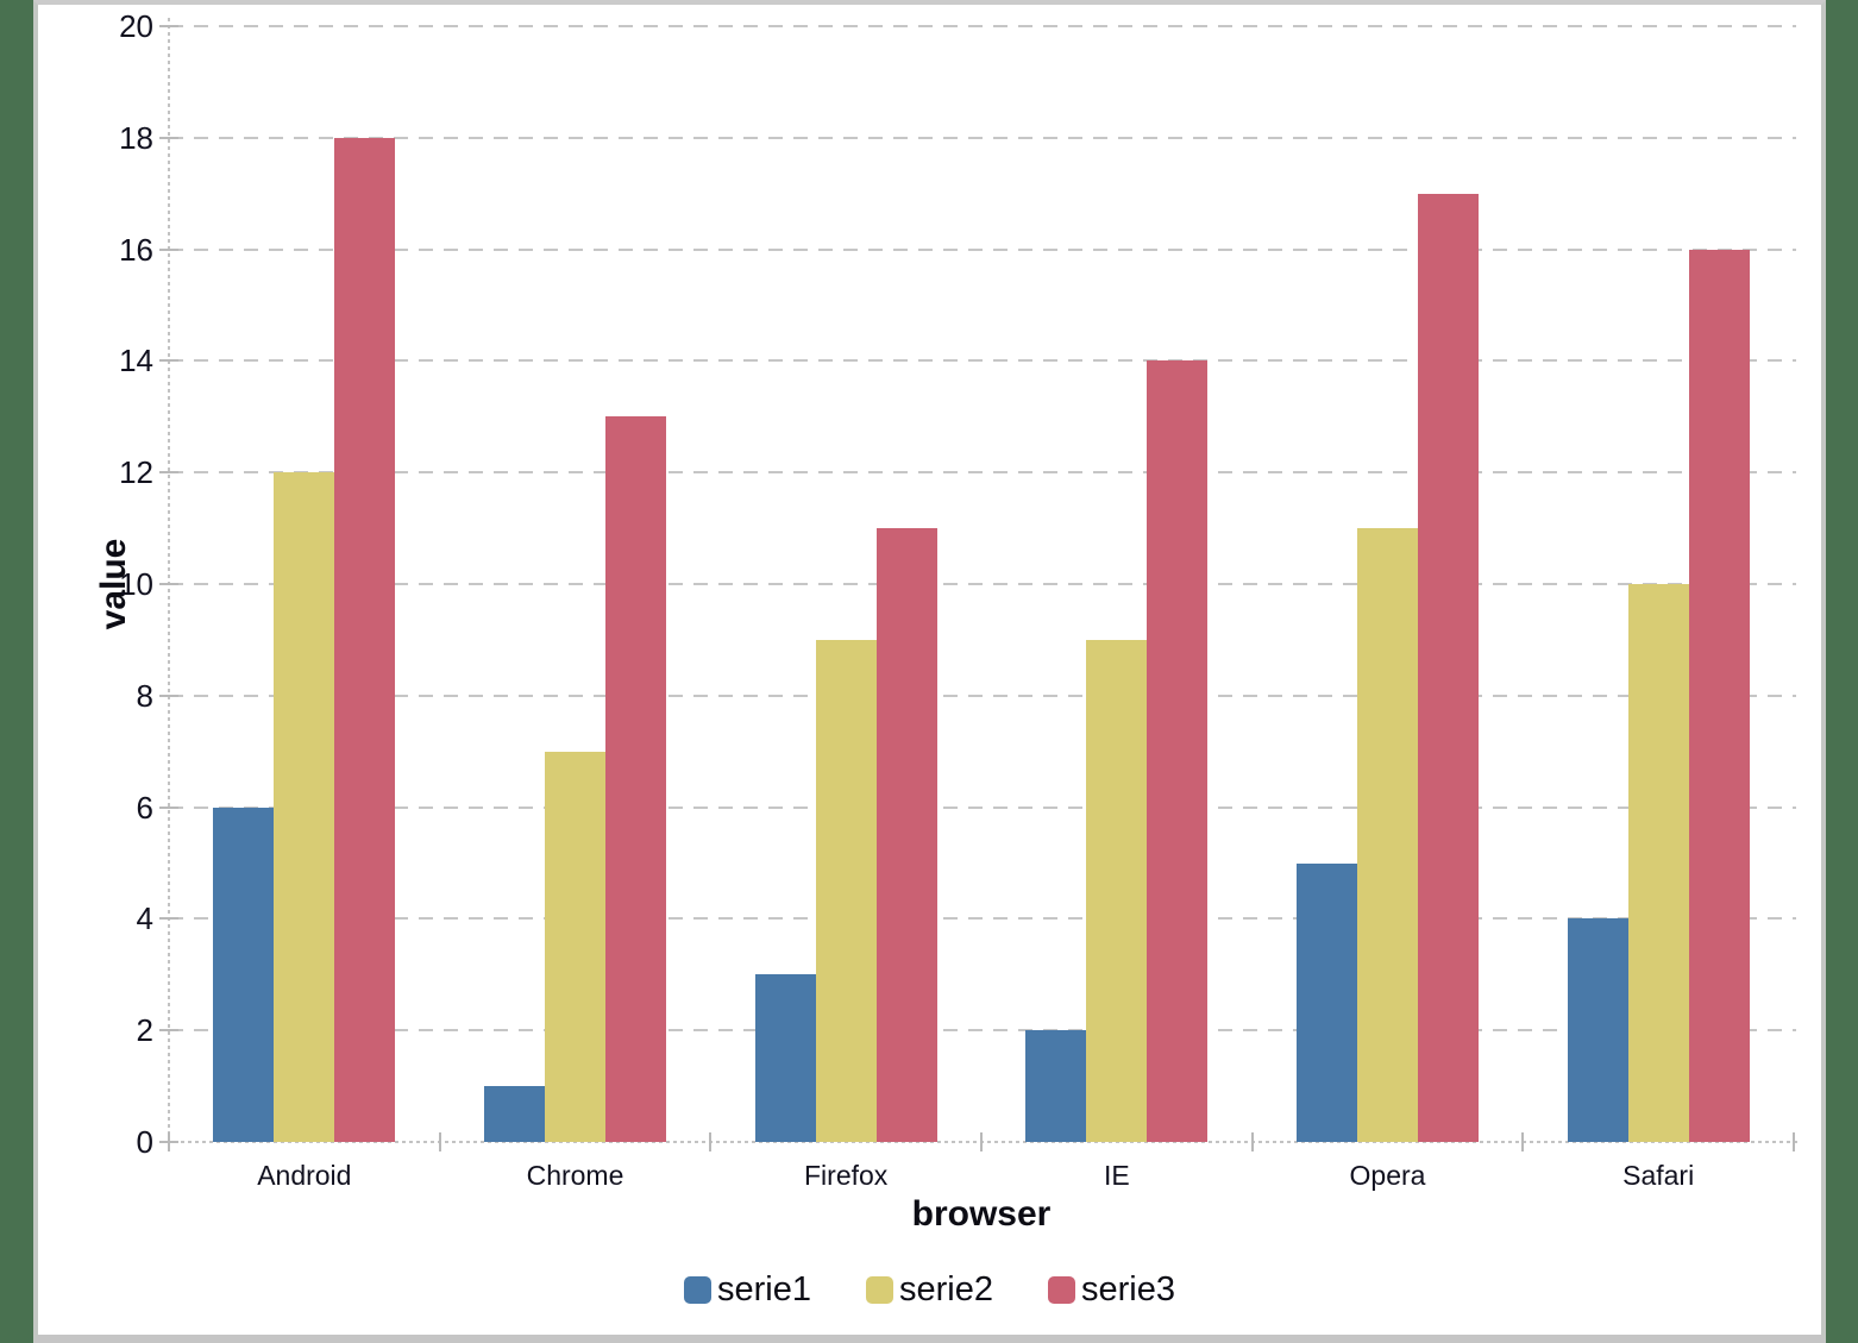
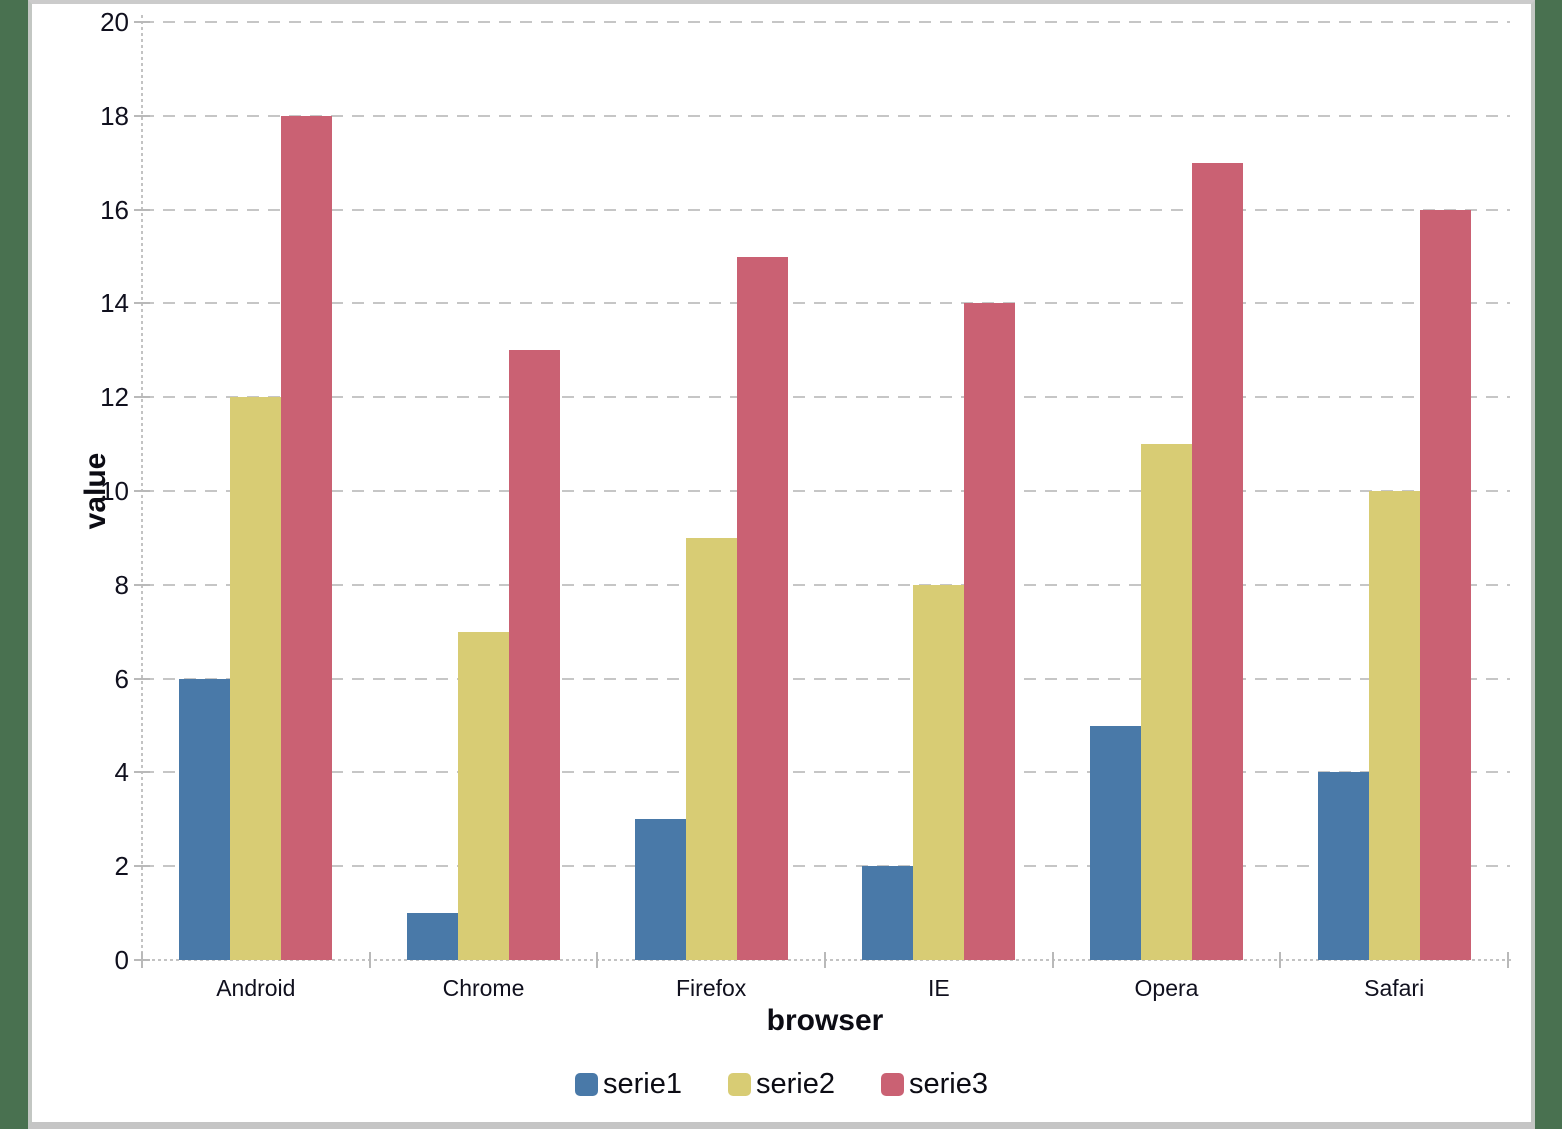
serie3/Firefox: 11 -> 15
serie2/IE: 9 -> 8
